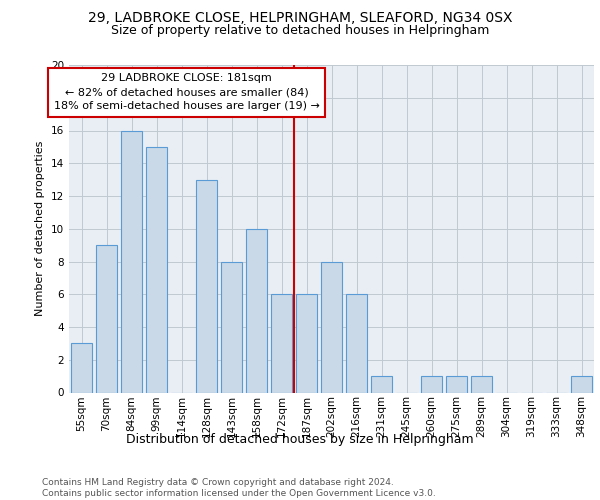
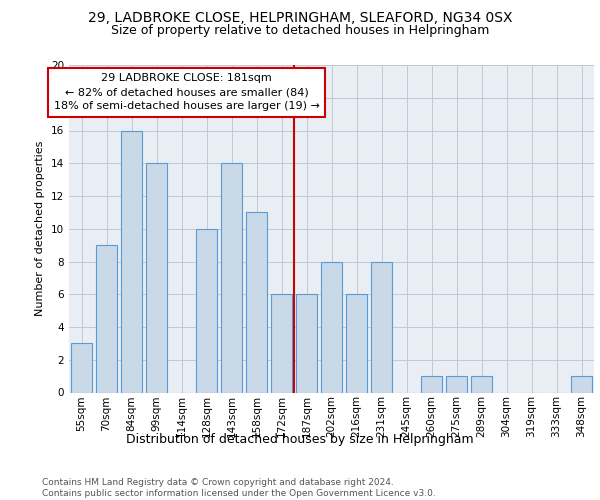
99sqm: 15 -> 14
128sqm: 13 -> 10
143sqm: 8 -> 14
158sqm: 10 -> 11
231sqm: 1 -> 8
